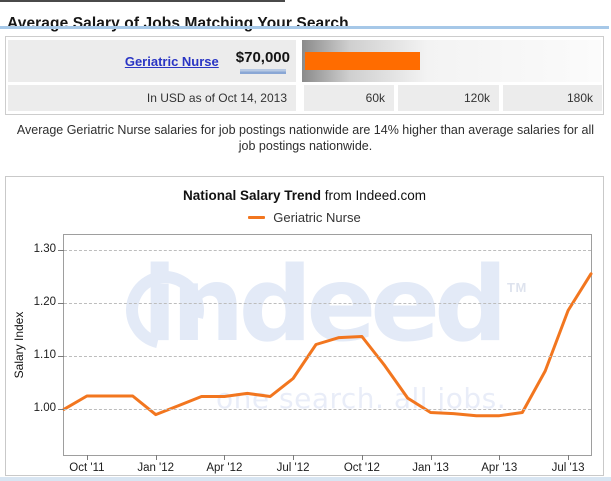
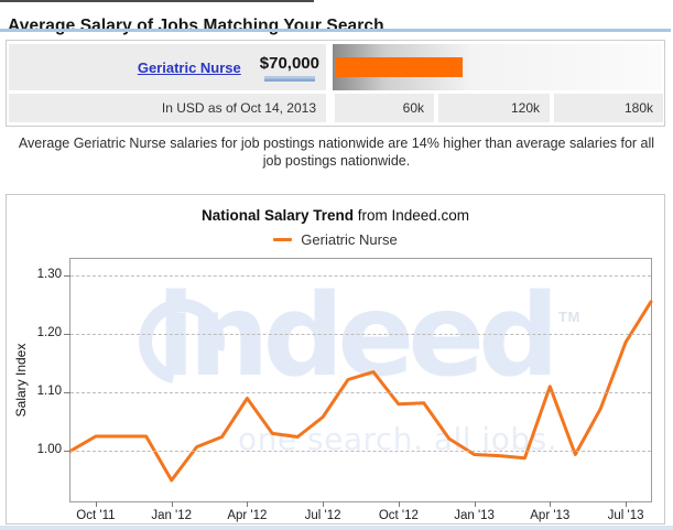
Jan '12: 0.99 -> 0.95
Apr '12: 1.02 -> 1.09
Oct '12: 1.14 -> 1.08
Apr '13: 0.99 -> 1.11
